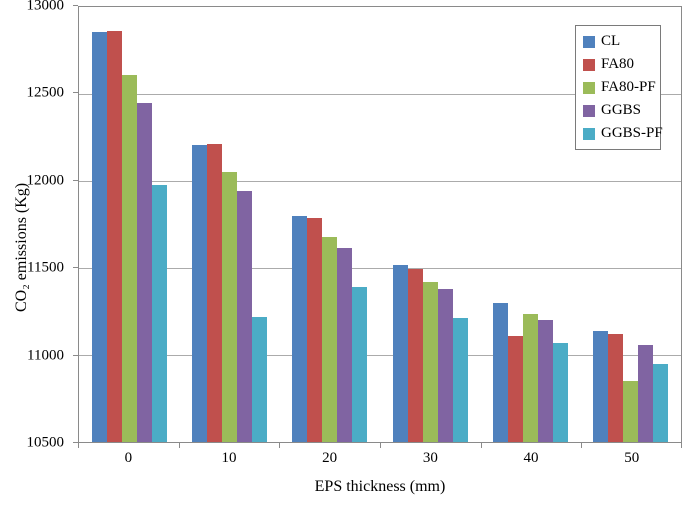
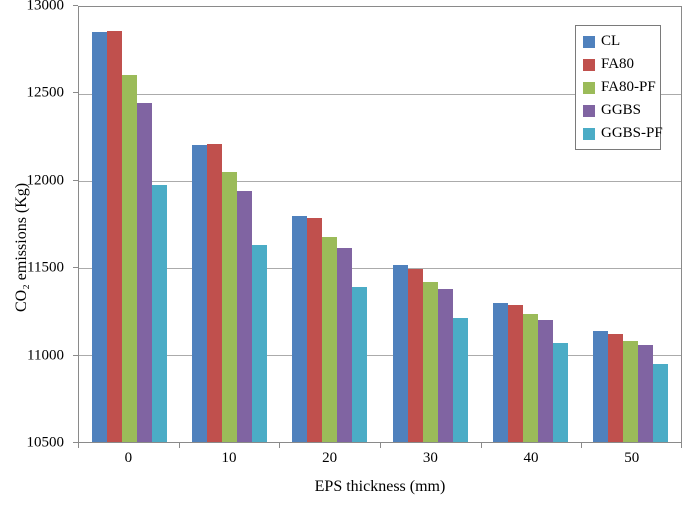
GGBS-PF/10: 11220 -> 11630
FA80/40: 11110 -> 11280
FA80-PF/50: 10850 -> 11080
